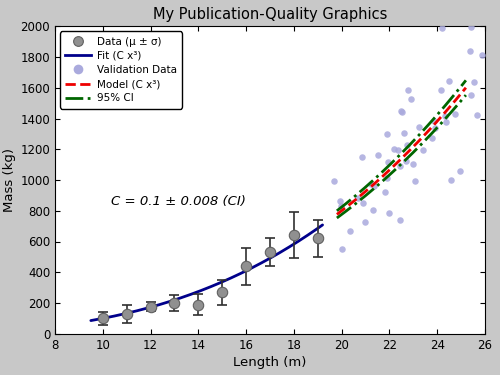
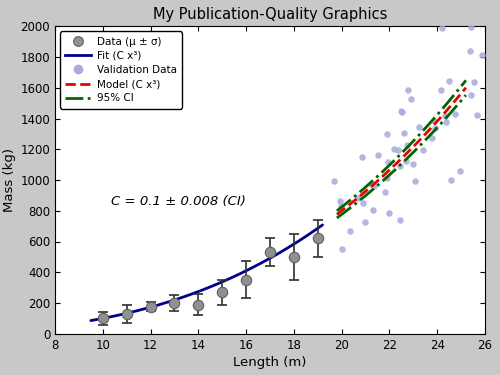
Data (μ ± σ)/16: 440 -> 350
Data (μ ± σ)/18: 640 -> 500
